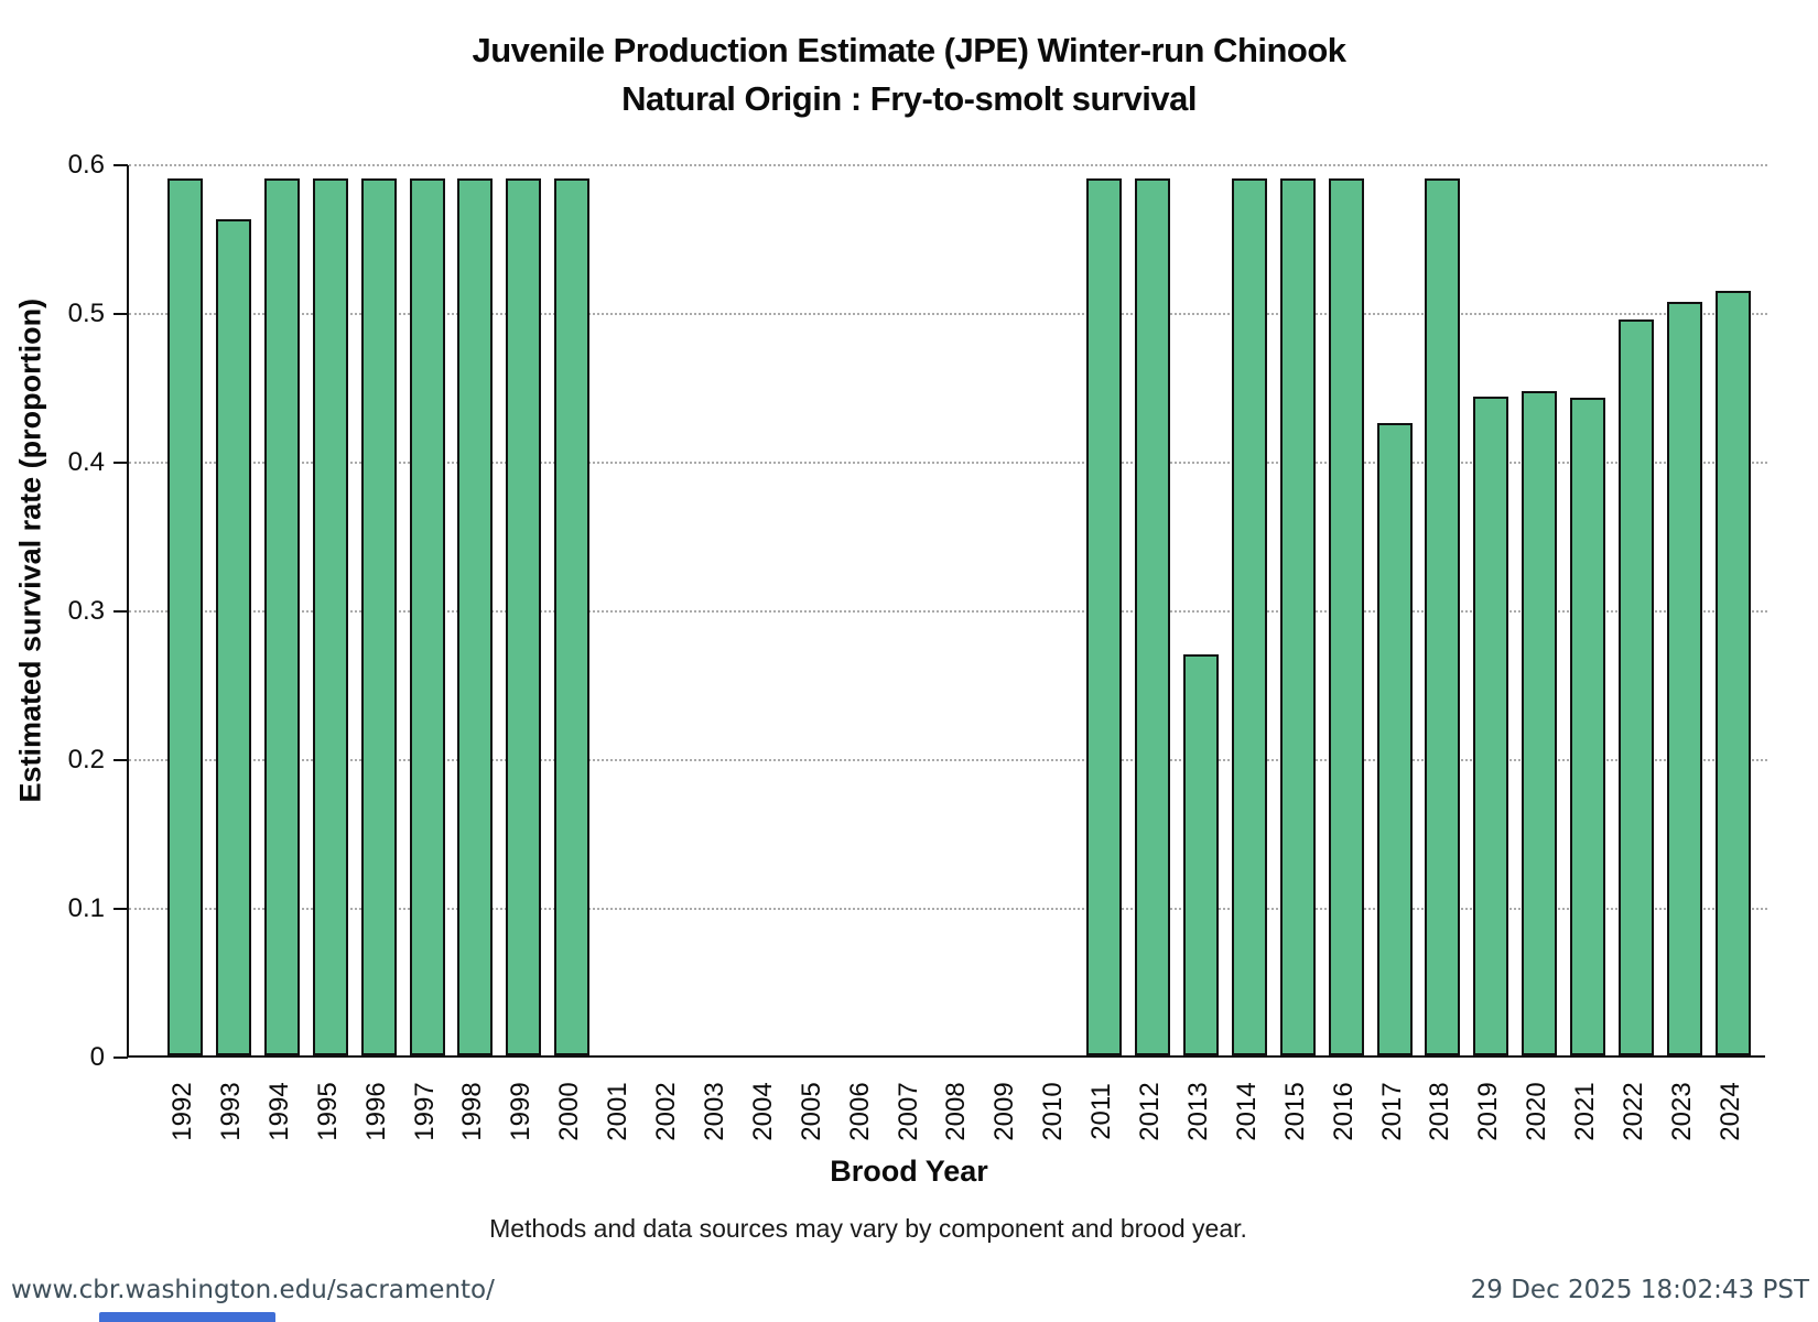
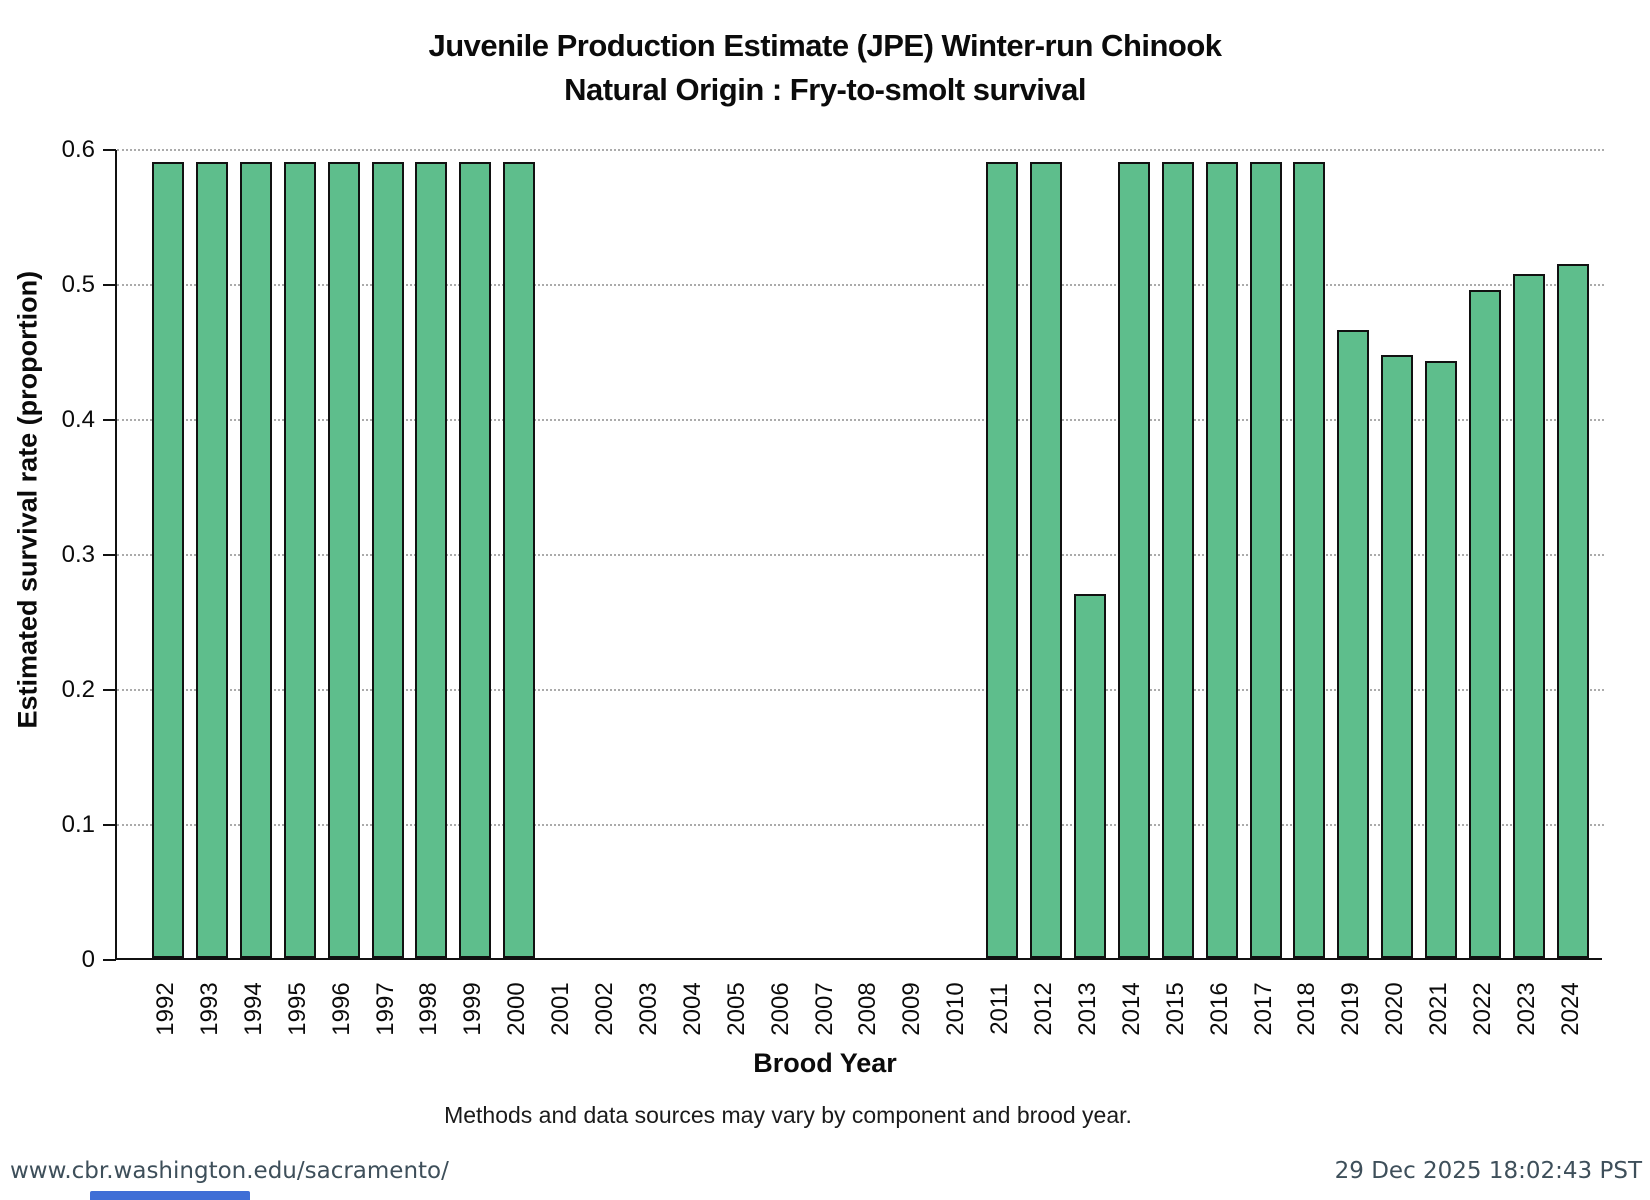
1993: 0.562 -> 0.590
2017: 0.425 -> 0.590
2019: 0.443 -> 0.465
